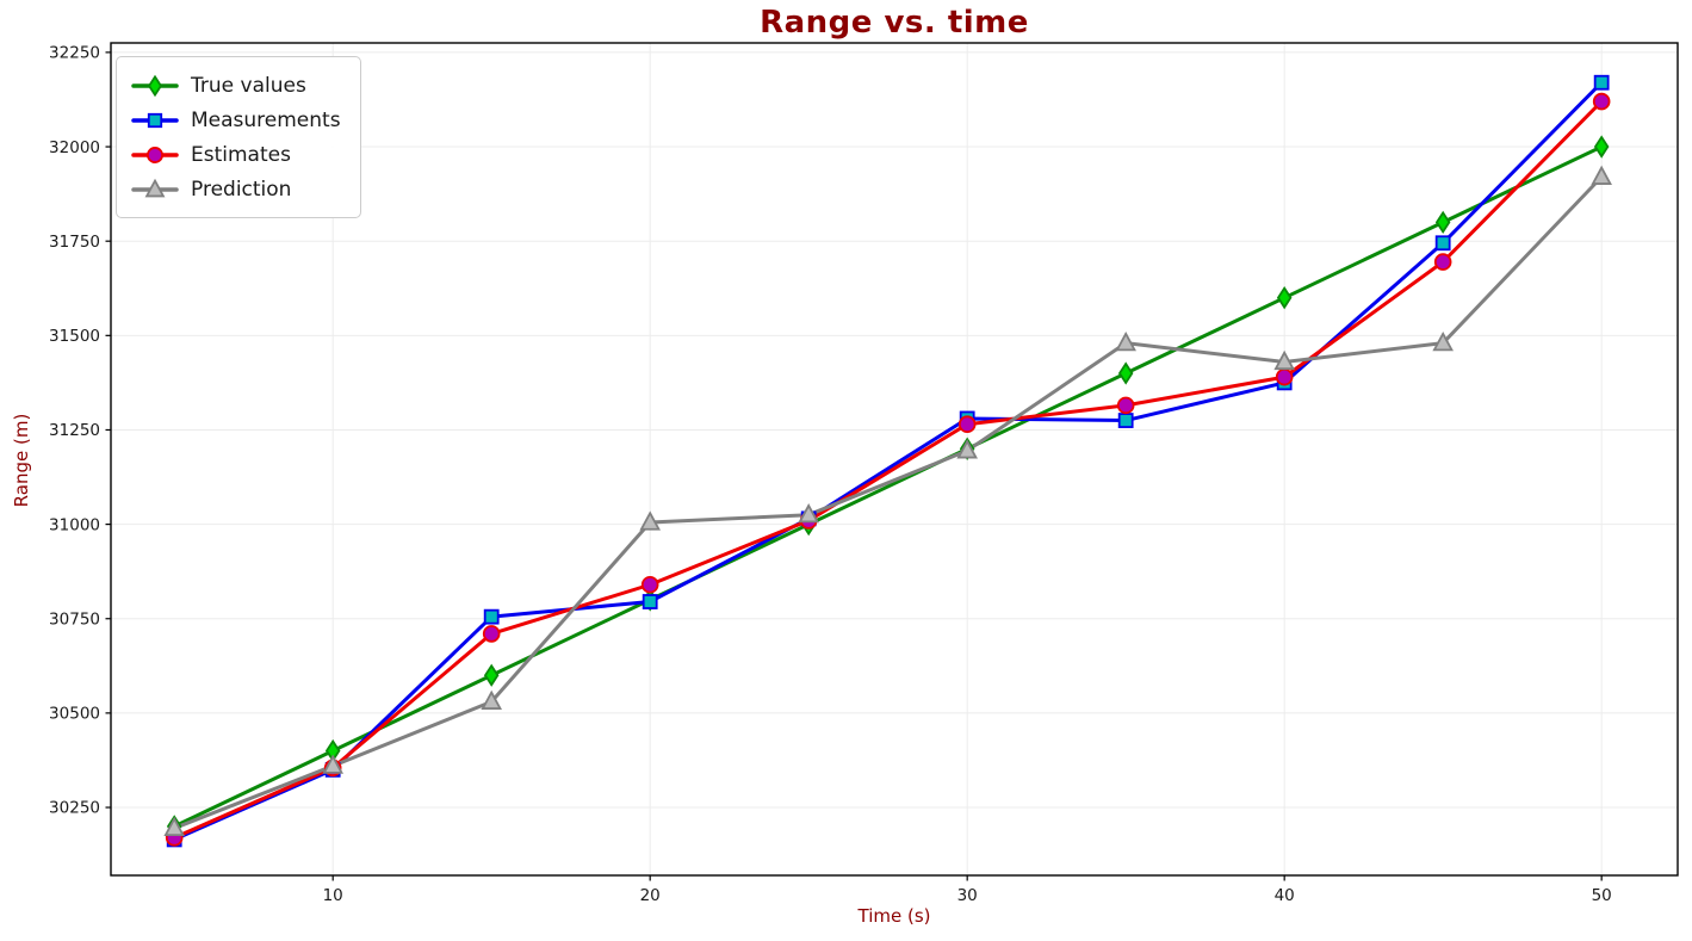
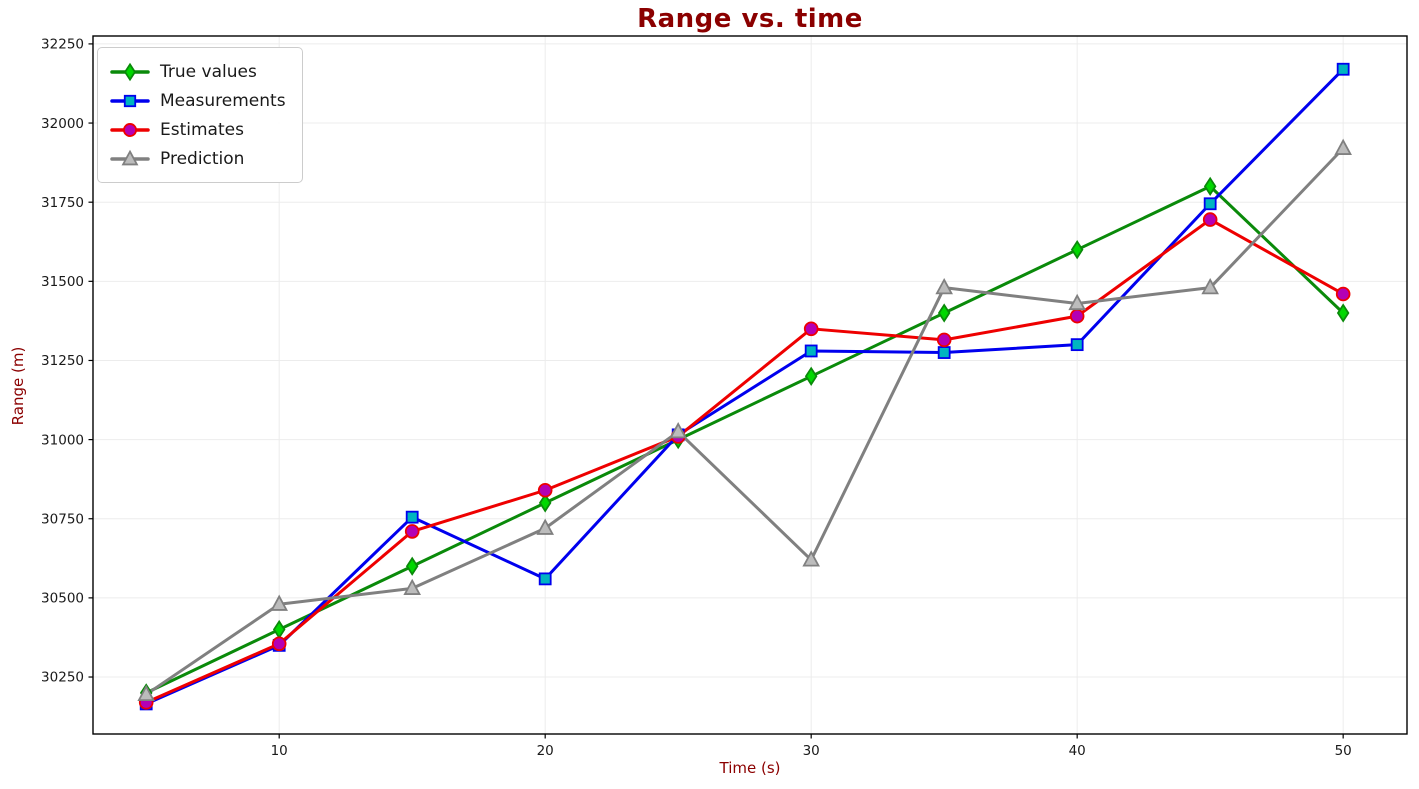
Prediction/10: 30360 -> 30480
Measurements/20: 30800 -> 30560
Prediction/20: 31000 -> 30720
Estimates/30: 31260 -> 31350
Prediction/30: 31200 -> 30620
Measurements/40: 31380 -> 31300
True values/50: 32000 -> 31400
Estimates/50: 32120 -> 31460
